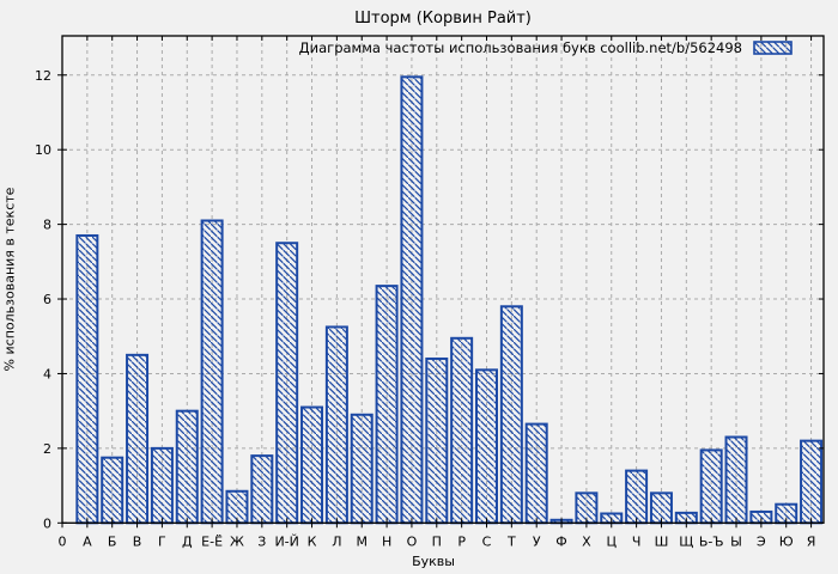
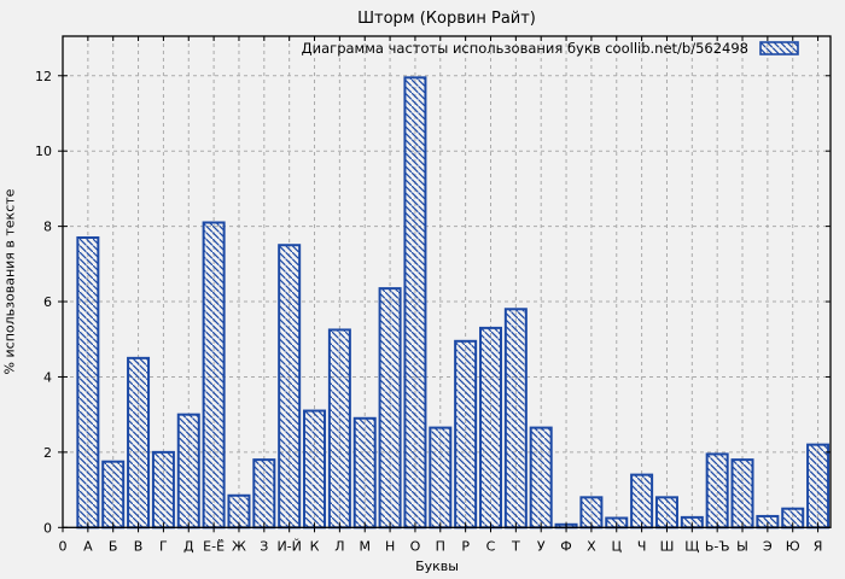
П: 4.4 -> 2.6
С: 4.1 -> 5.3
Ы: 2.3 -> 1.8
